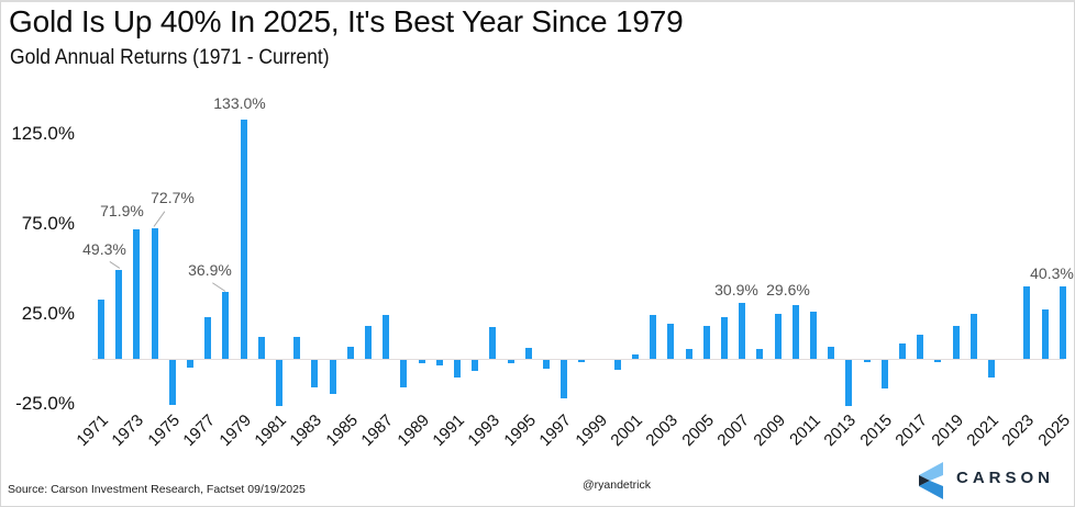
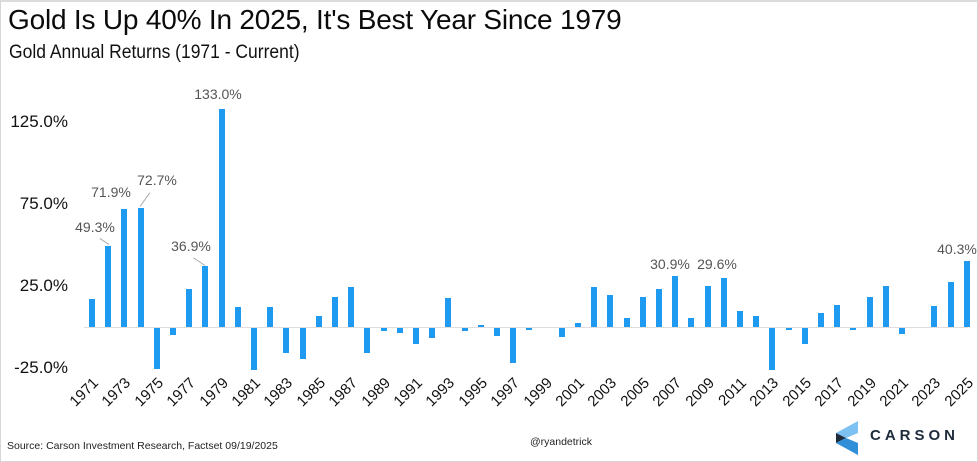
1971: 33% -> 17%
1995: 6% -> 1%
2011: 26% -> 10%
2015: -16% -> -10%
2021: -10% -> -4%
2023: 40% -> 13%
